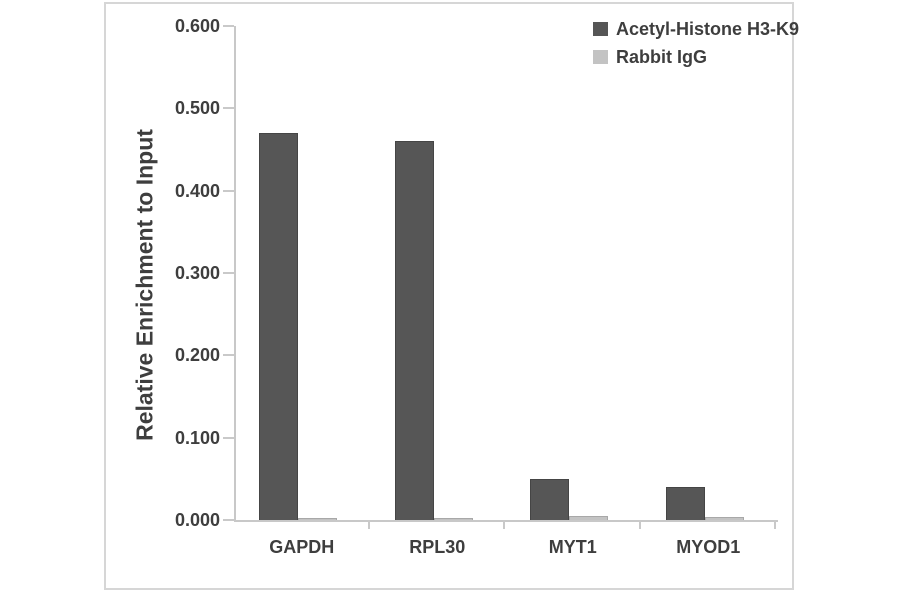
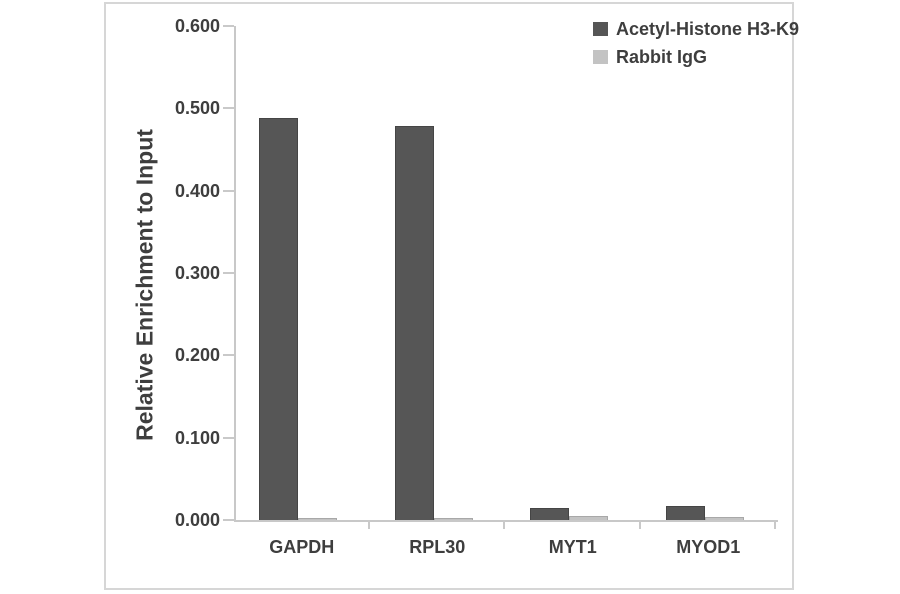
Acetyl-Histone H3-K9/GAPDH: 0.47 -> 0.49
Acetyl-Histone H3-K9/RPL30: 0.46 -> 0.48
Acetyl-Histone H3-K9/MYT1: 0.05 -> 0.01
Acetyl-Histone H3-K9/MYOD1: 0.04 -> 0.02
